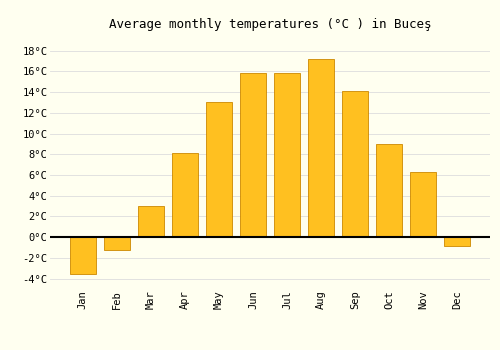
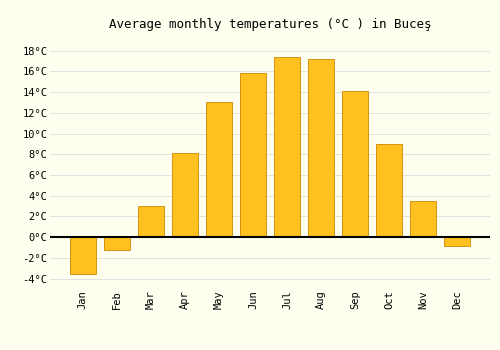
Jul: 15.8°C -> 17.4°C
Nov: 6.3°C -> 3.5°C
